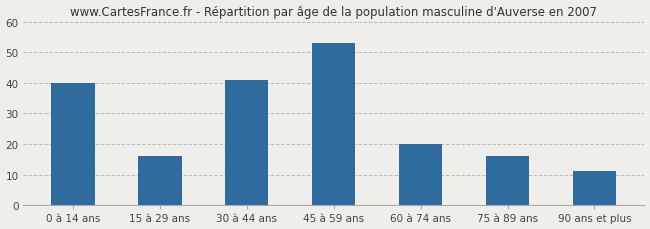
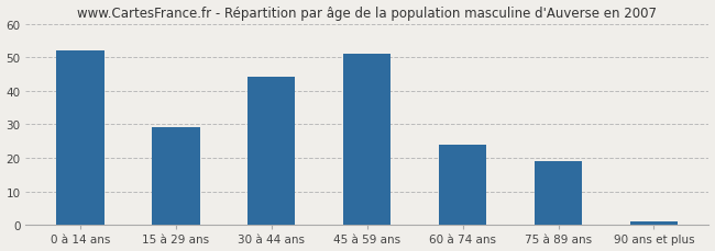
0 à 14 ans: 40 -> 52
15 à 29 ans: 16 -> 29
30 à 44 ans: 41 -> 44
45 à 59 ans: 53 -> 51
60 à 74 ans: 20 -> 24
75 à 89 ans: 16 -> 19
90 ans et plus: 11 -> 1
